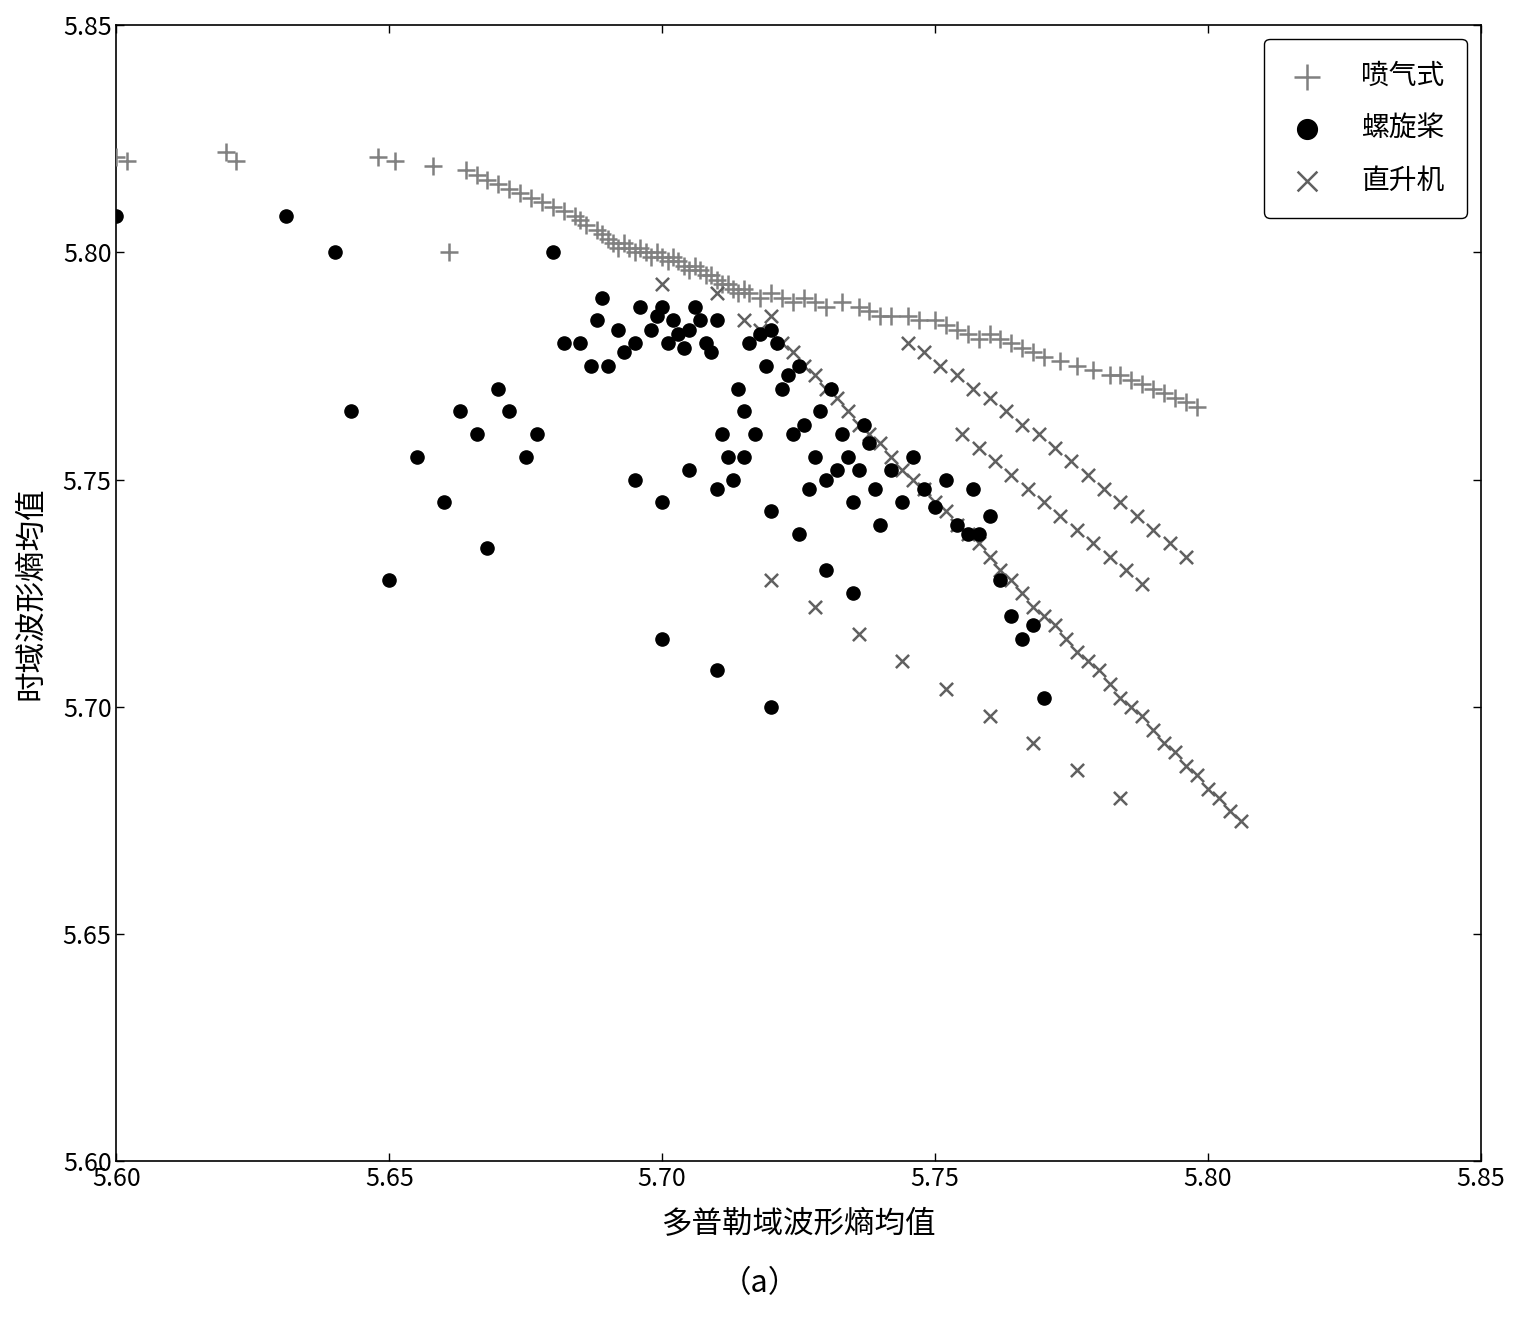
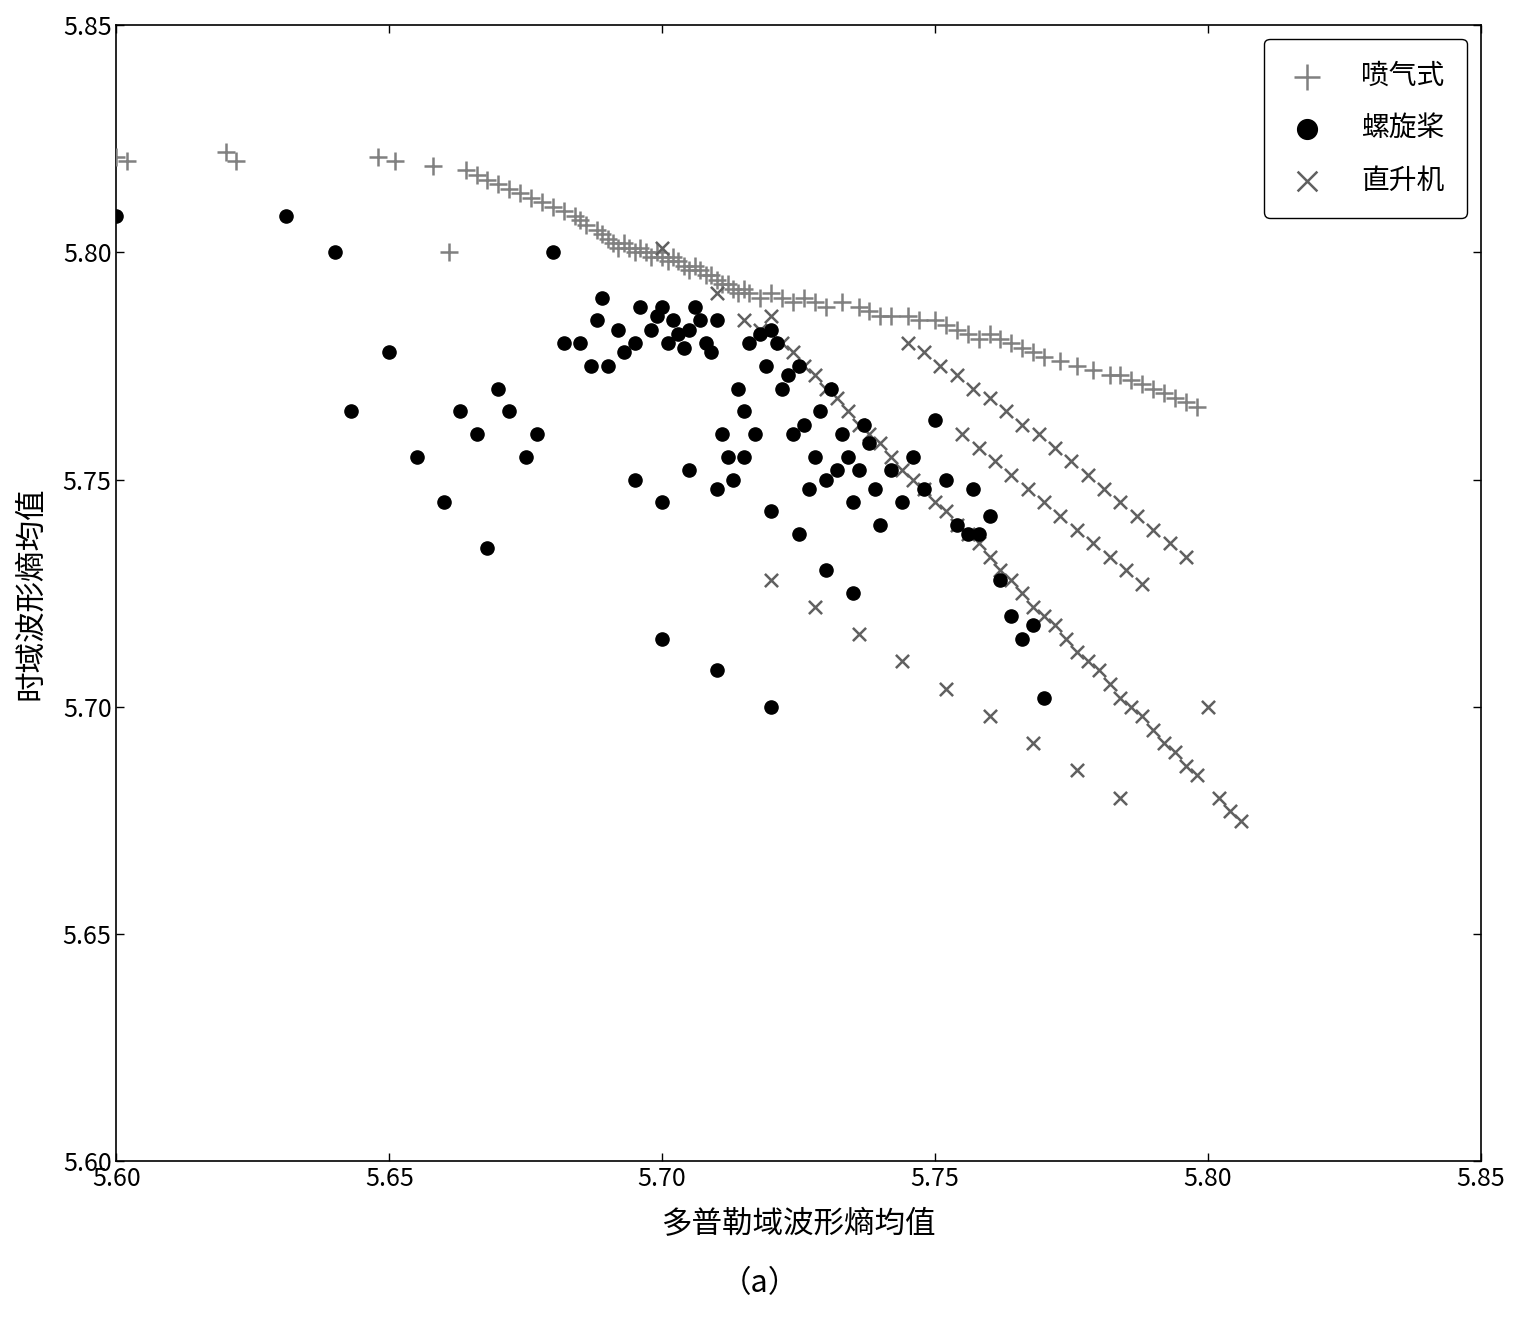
螺旋桨/5.65: 5.728 -> 5.778
直升机/5.70: 5.793 -> 5.801
螺旋桨/5.75: 5.744 -> 5.763
直升机/5.80: 5.682 -> 5.700
